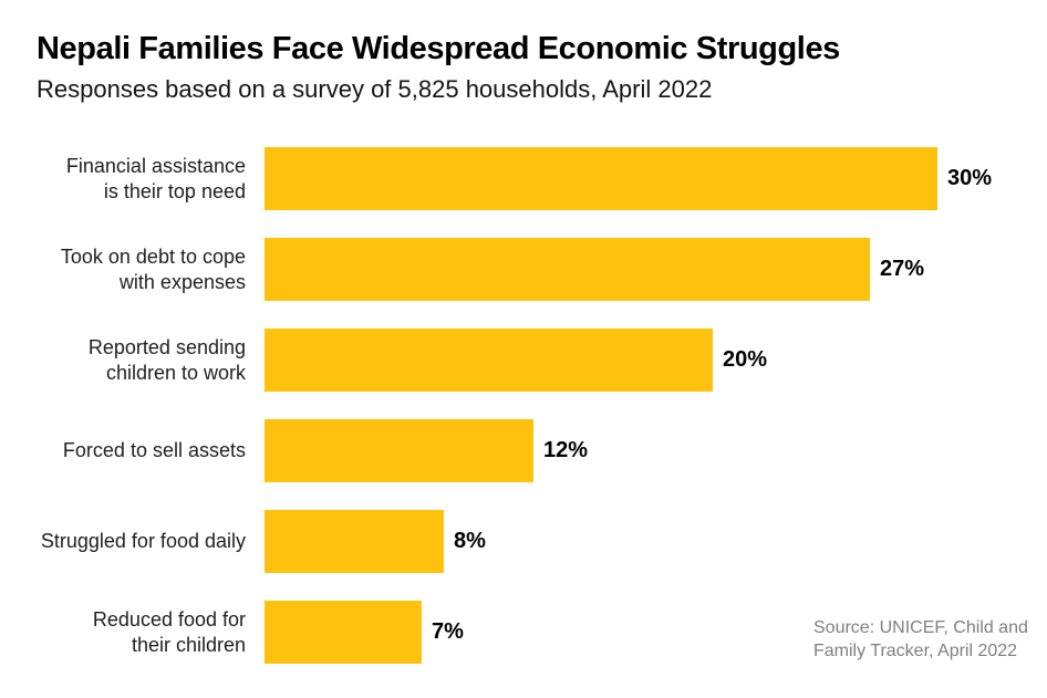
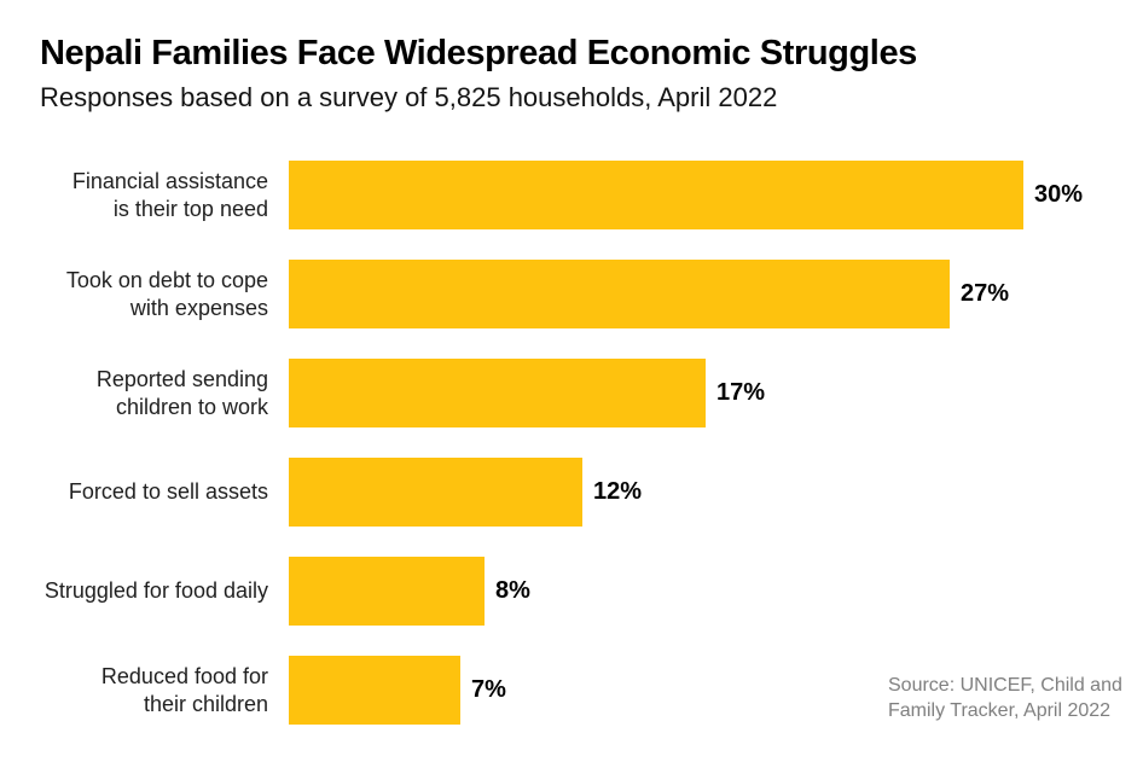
Reported sending children to work: 20% -> 17%
